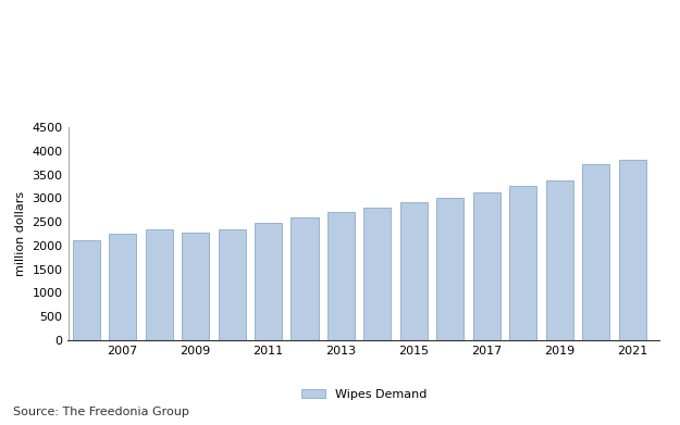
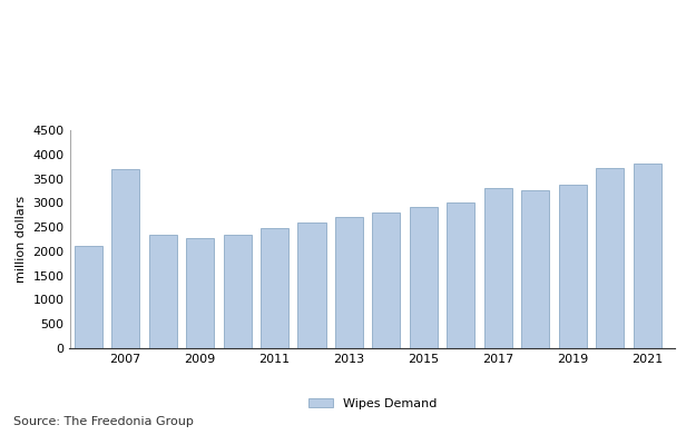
2007: 2260 -> 3700
2017: 3130 -> 3300
